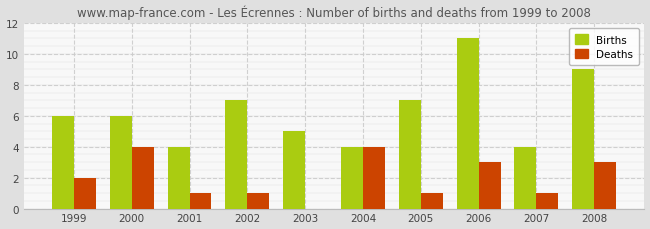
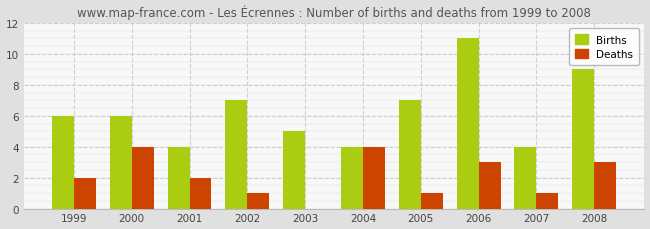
Deaths/2001: 1 -> 2
